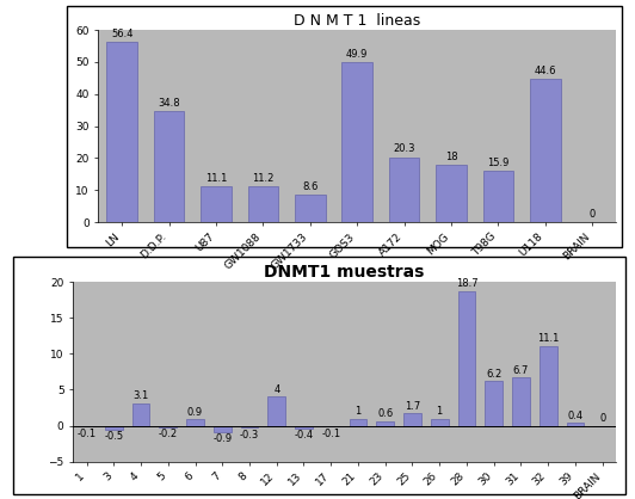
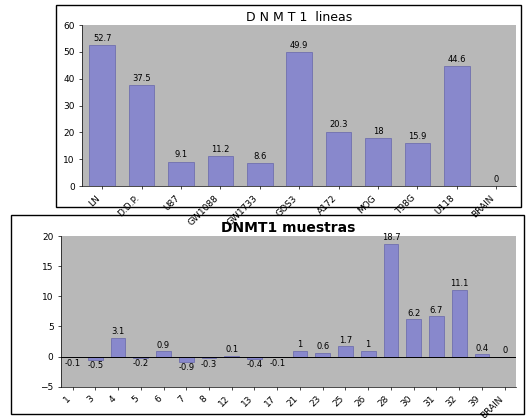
D N M T 1 lineas/LN: 56.4 -> 52.7
D N M T 1 lineas/D.D.P.: 34.8 -> 37.5
D N M T 1 lineas/U87: 11.1 -> 9.1
DNMT1 muestras/12: 4 -> 0.1
